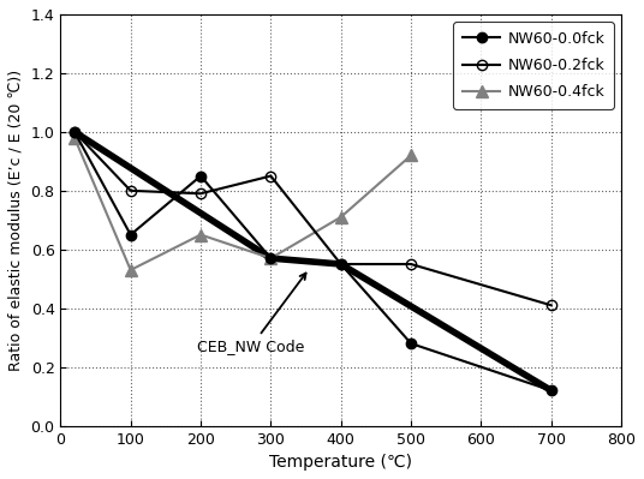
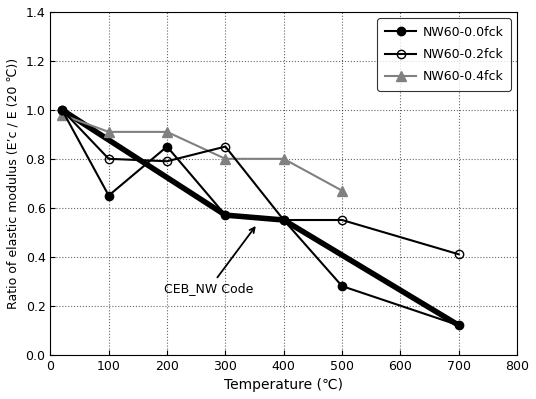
NW60-0.4fck/100: 0.53 -> 0.91
NW60-0.4fck/200: 0.65 -> 0.91
NW60-0.4fck/300: 0.57 -> 0.80
NW60-0.4fck/400: 0.71 -> 0.80
NW60-0.4fck/500: 0.92 -> 0.67
